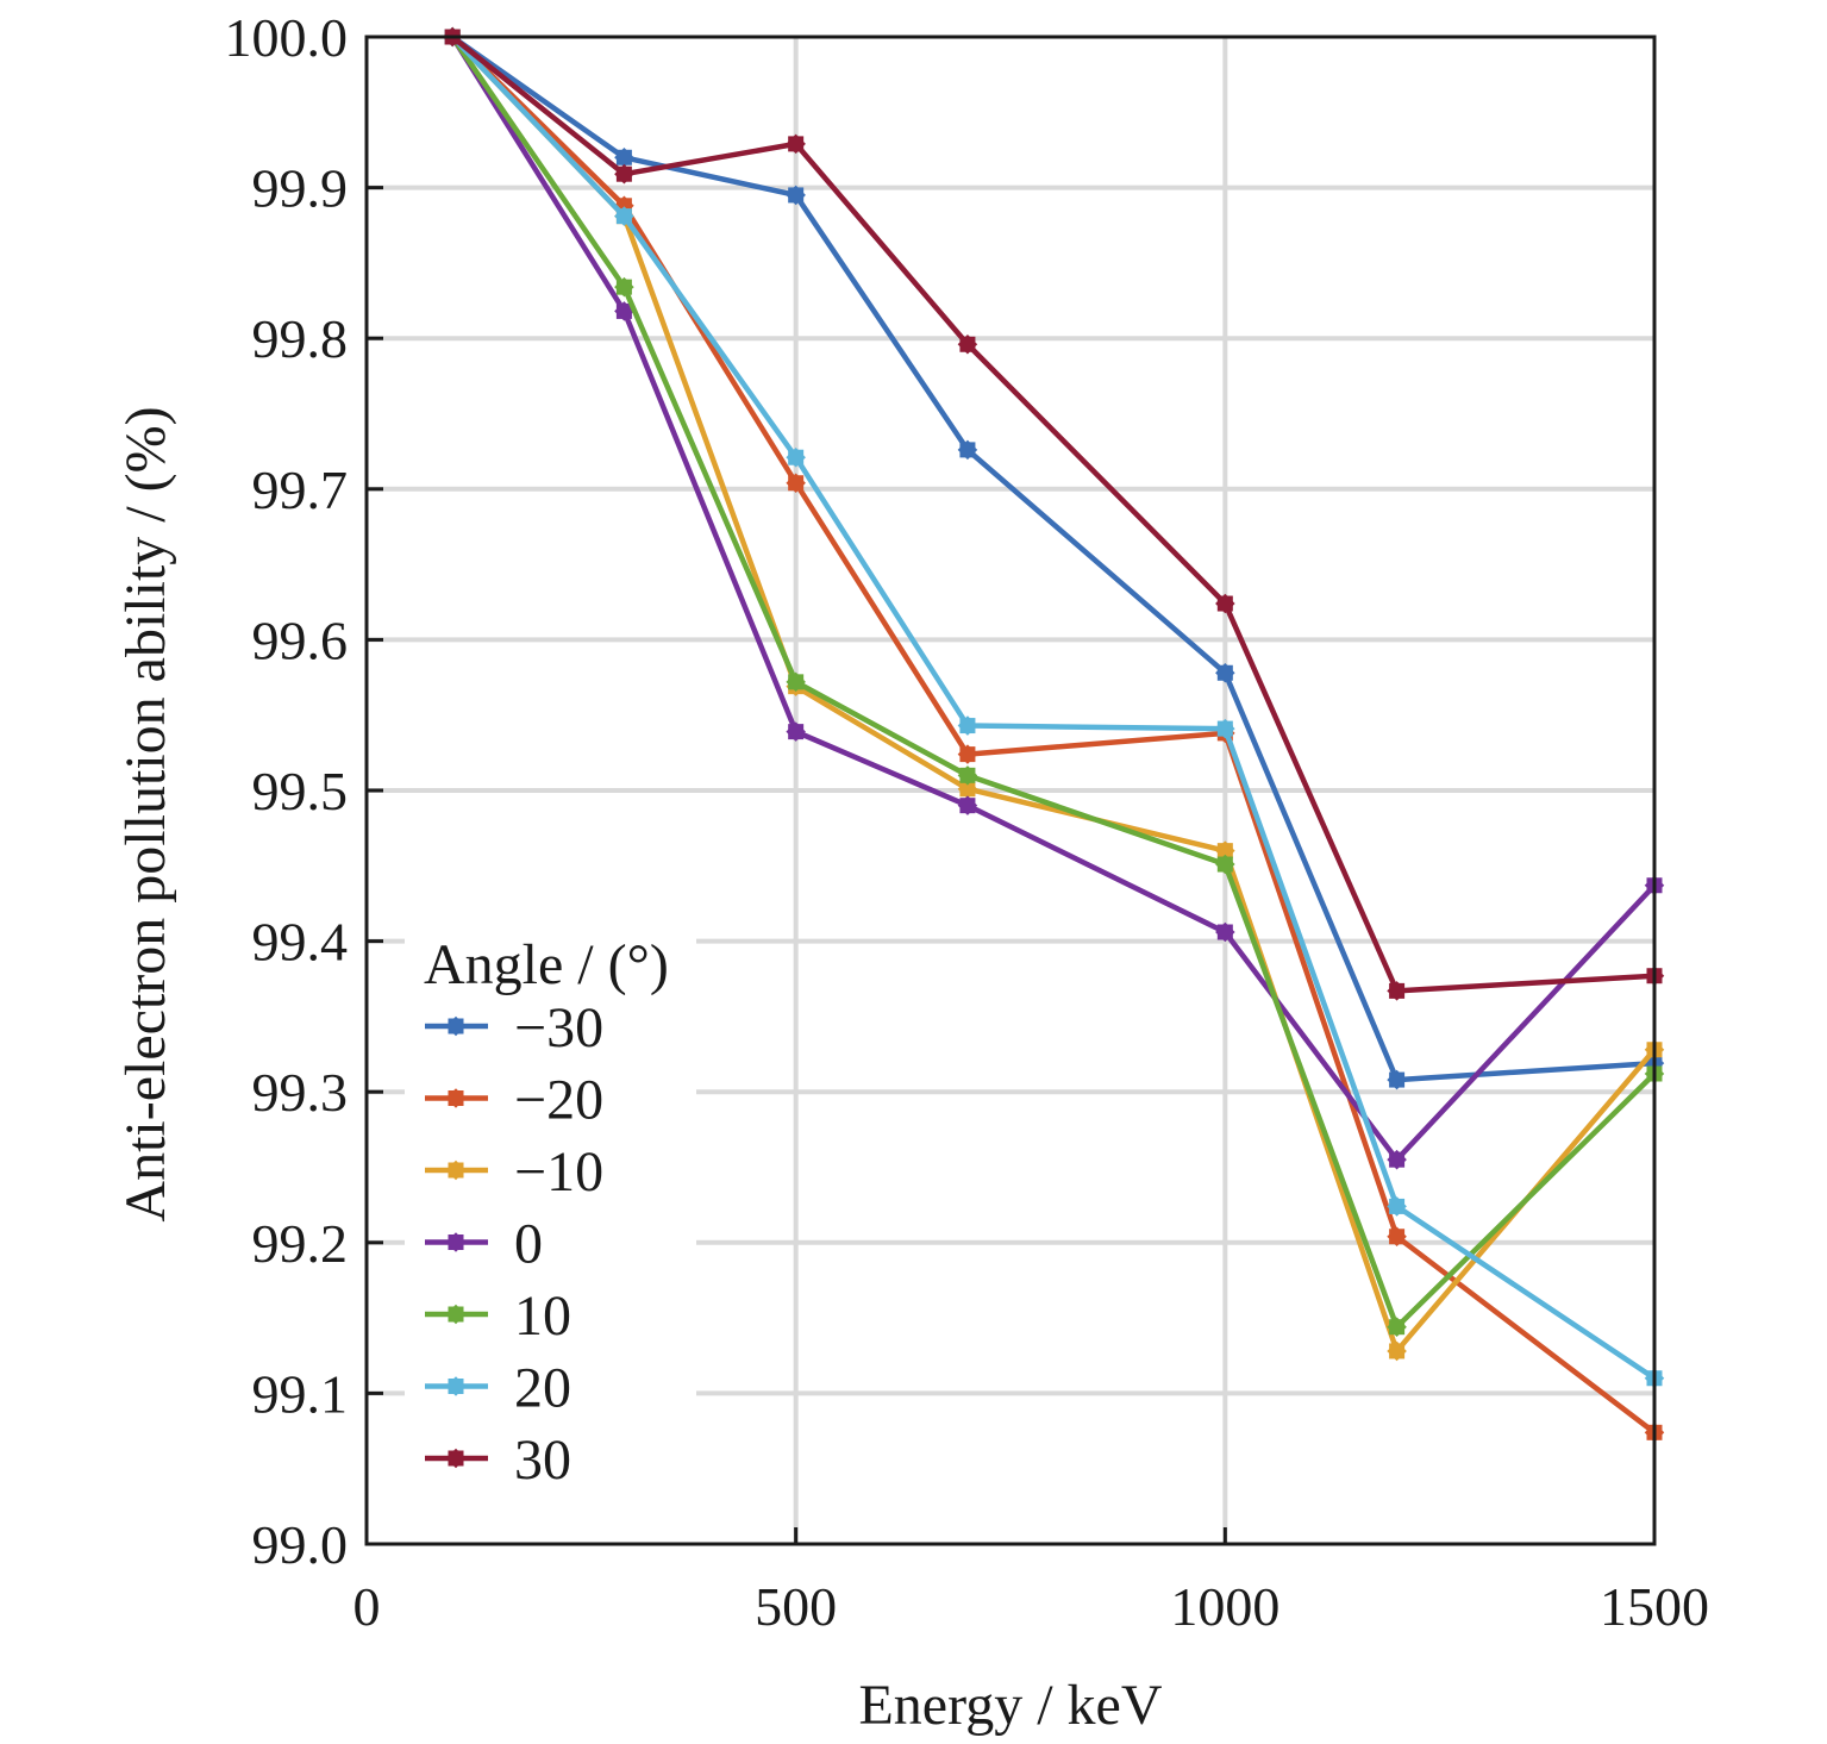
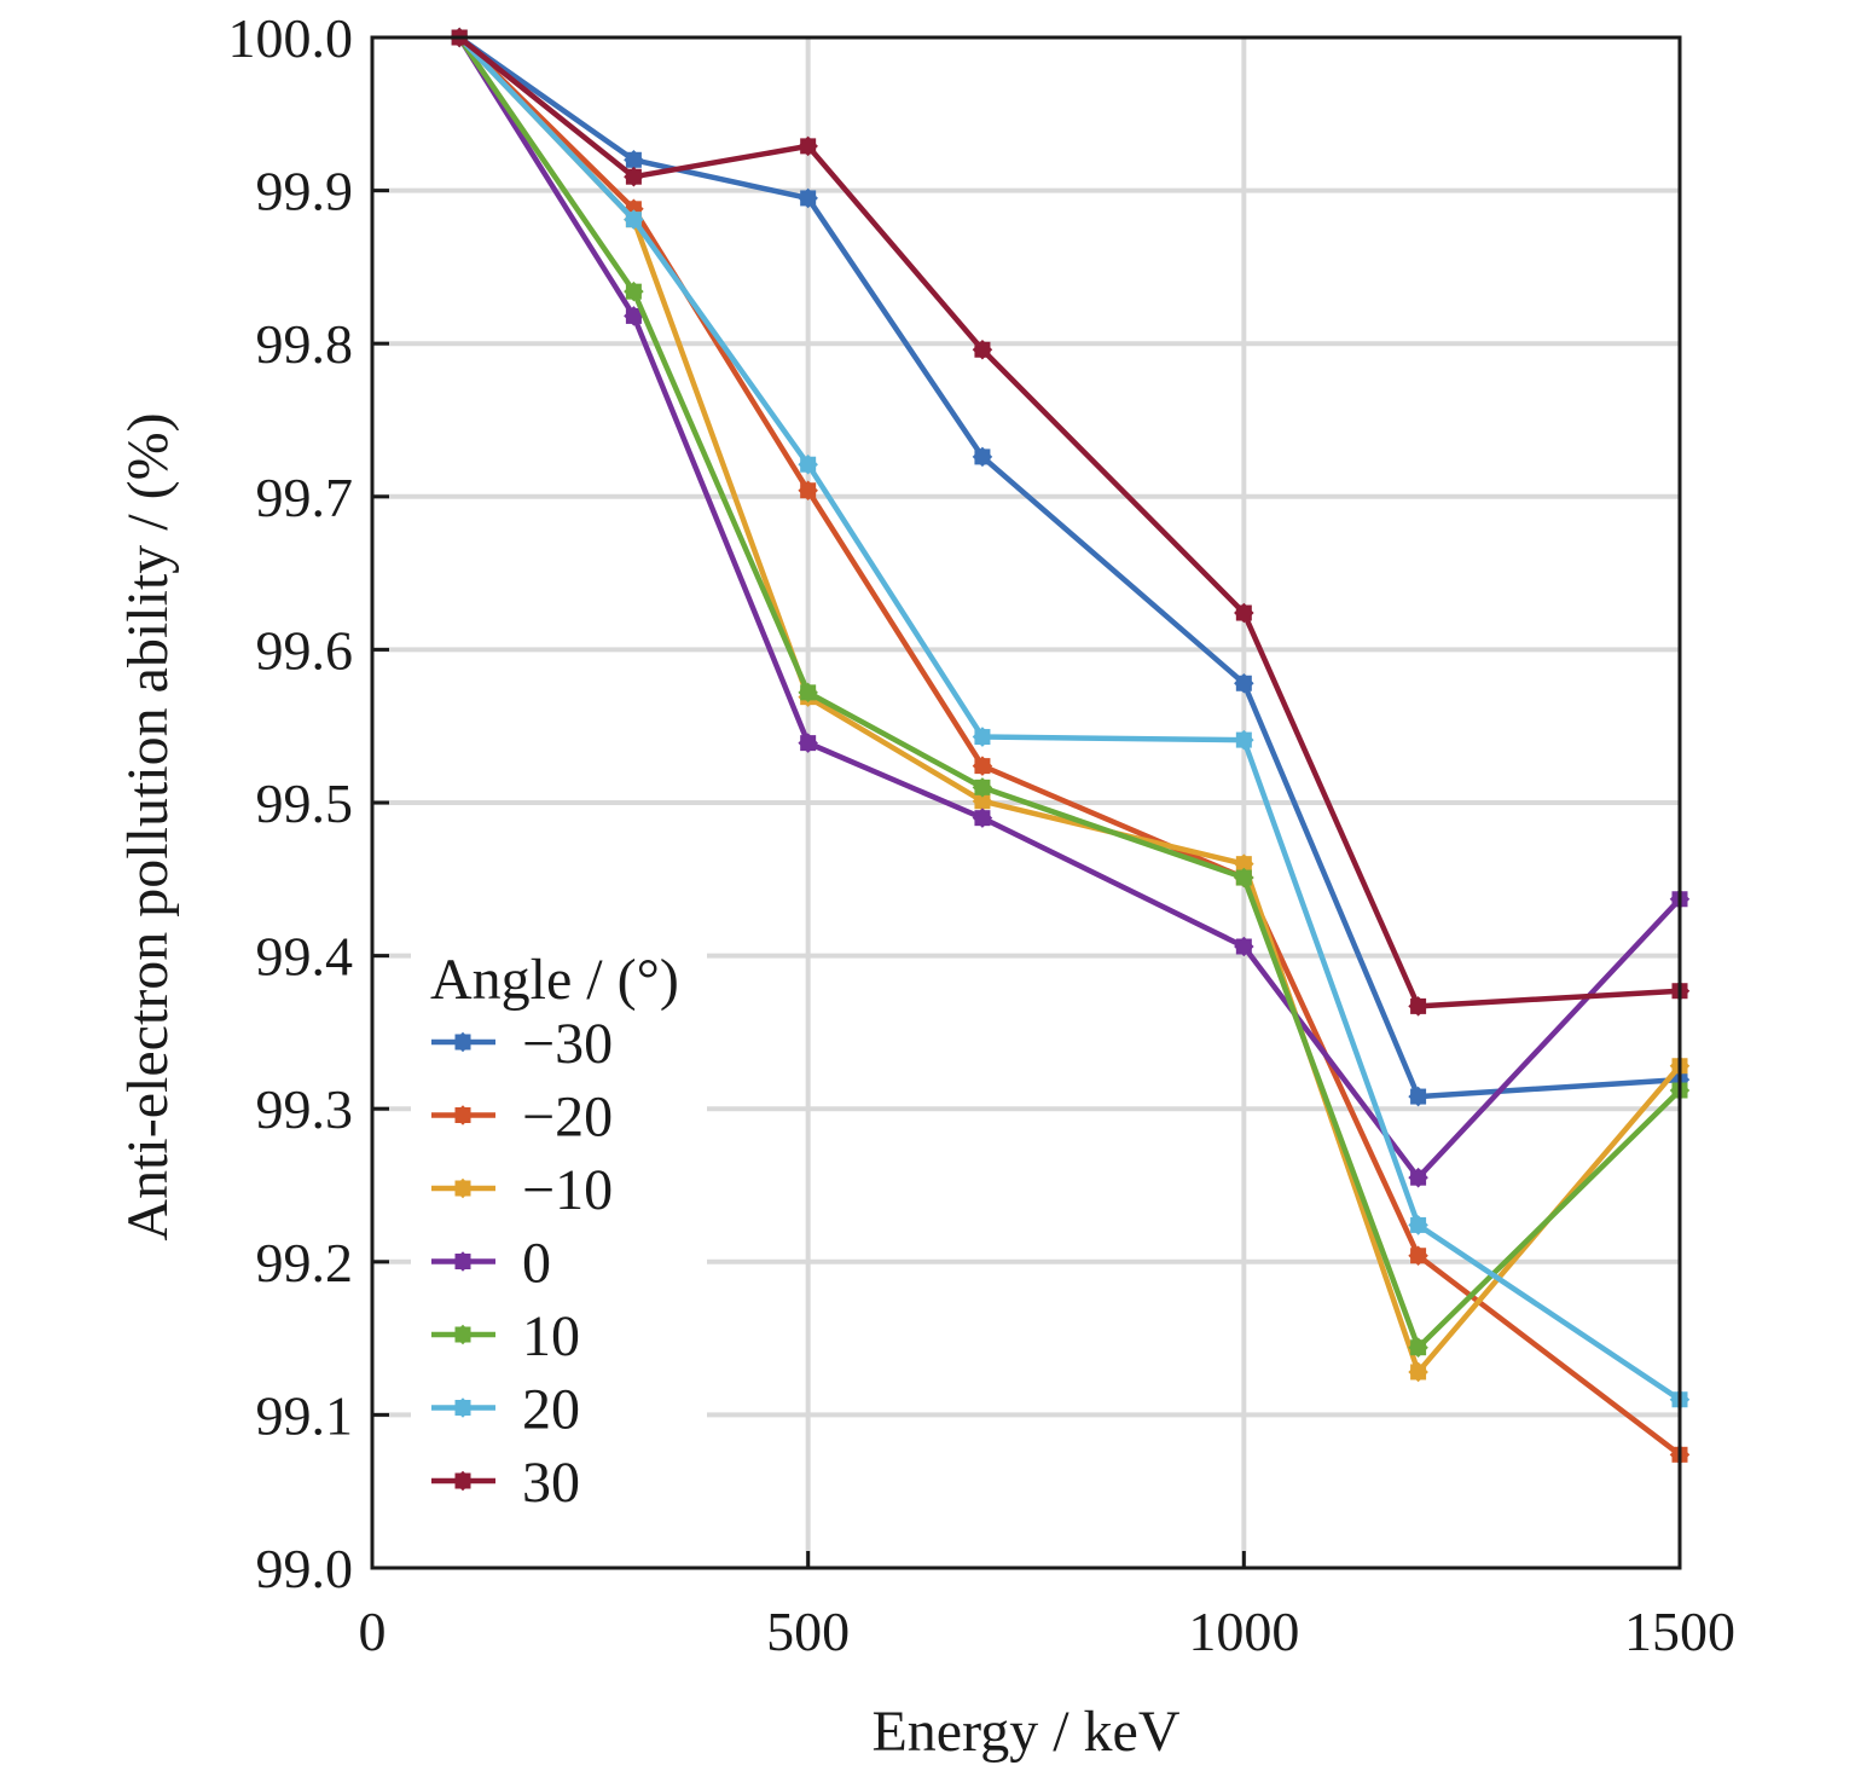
−20/1000: 99.538 -> 99.451
